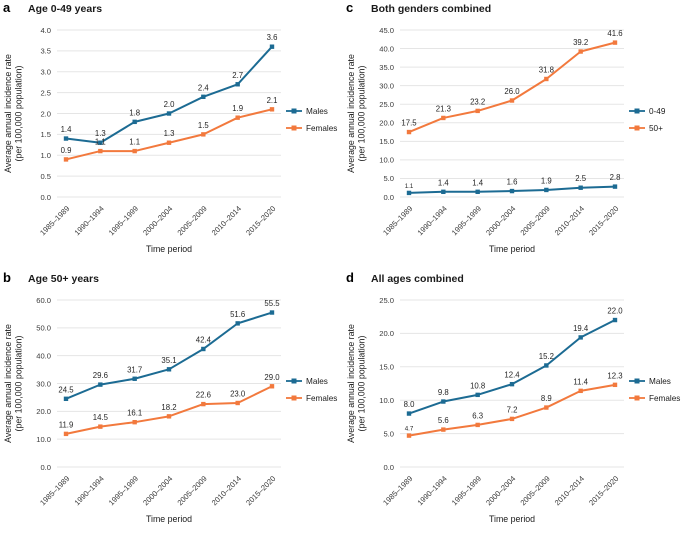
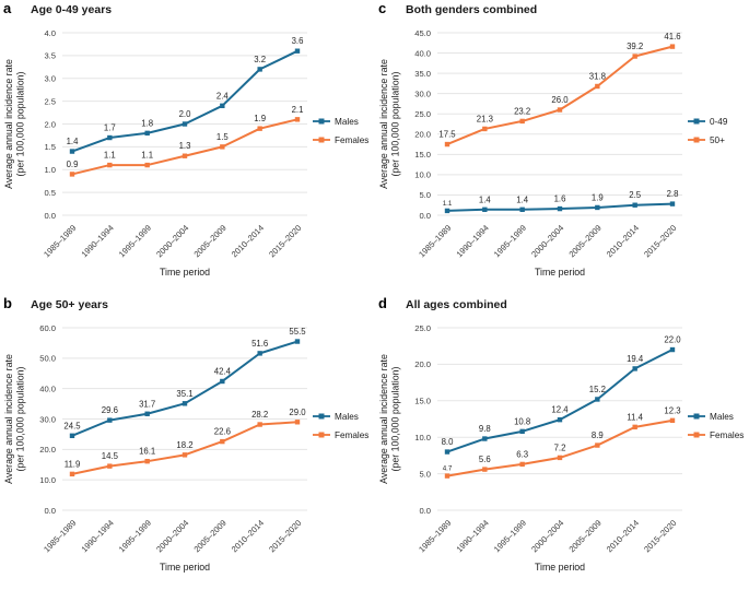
Age 0-49 years/Males/1990–1994: 1.3 -> 1.7
Age 0-49 years/Males/2010–2014: 2.7 -> 3.2
Age 50+ years/Females/2010–2014: 23.0 -> 28.2
